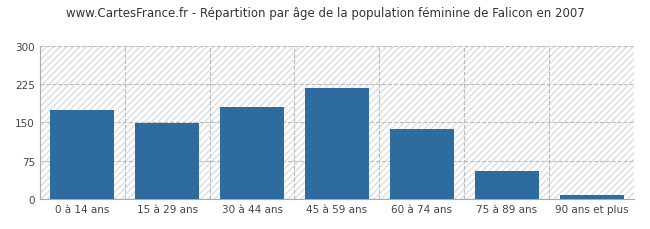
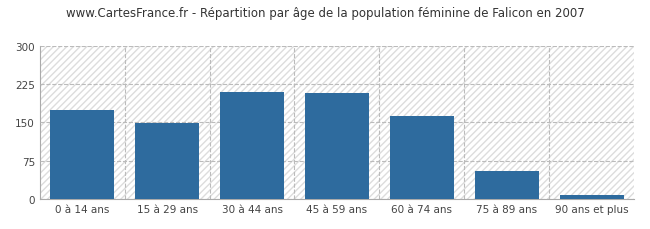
30 à 44 ans: 180 -> 210
45 à 59 ans: 218 -> 208
60 à 74 ans: 138 -> 163
